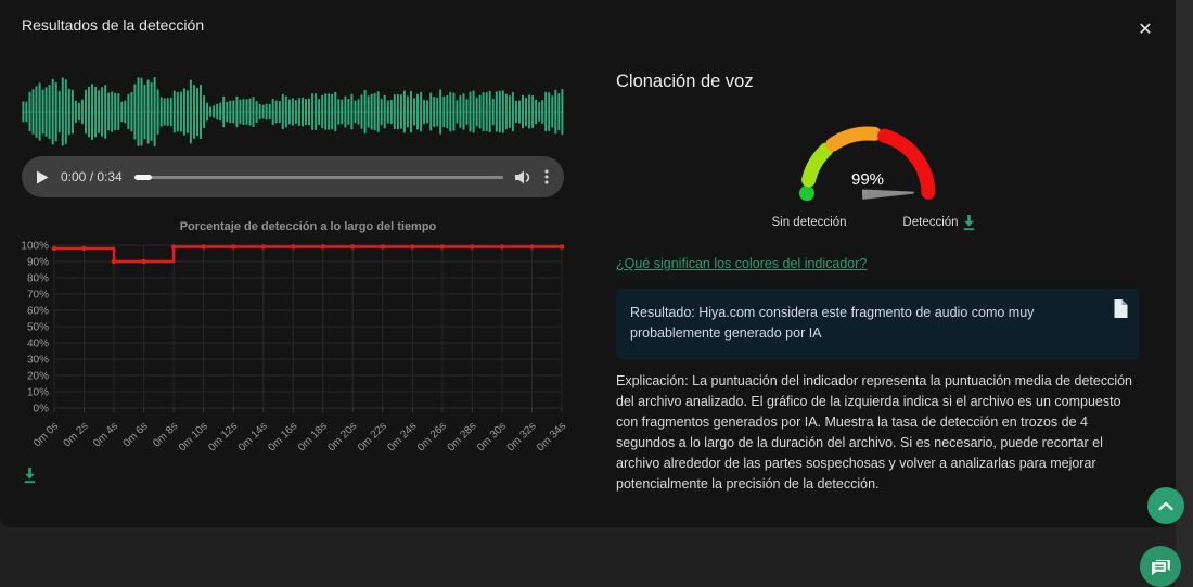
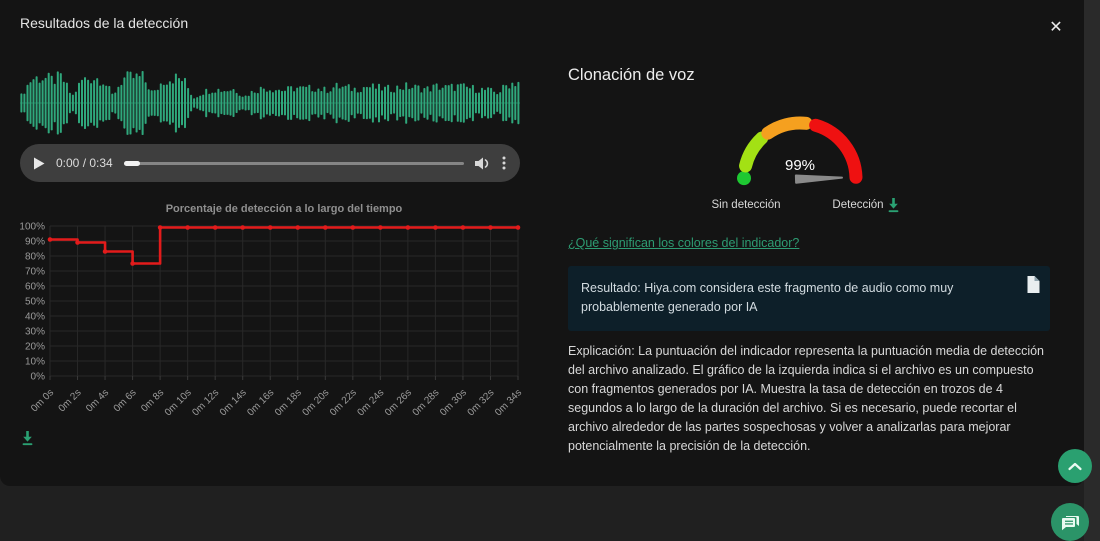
0m 0s: 98% -> 91%
0m 2s: 98% -> 89%
0m 4s: 90% -> 83%
0m 6s: 90% -> 75%
